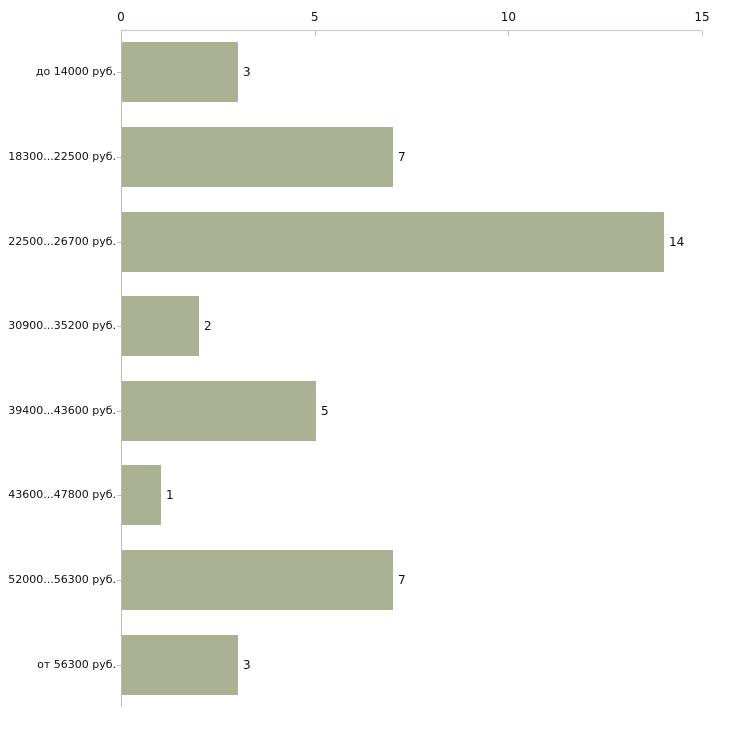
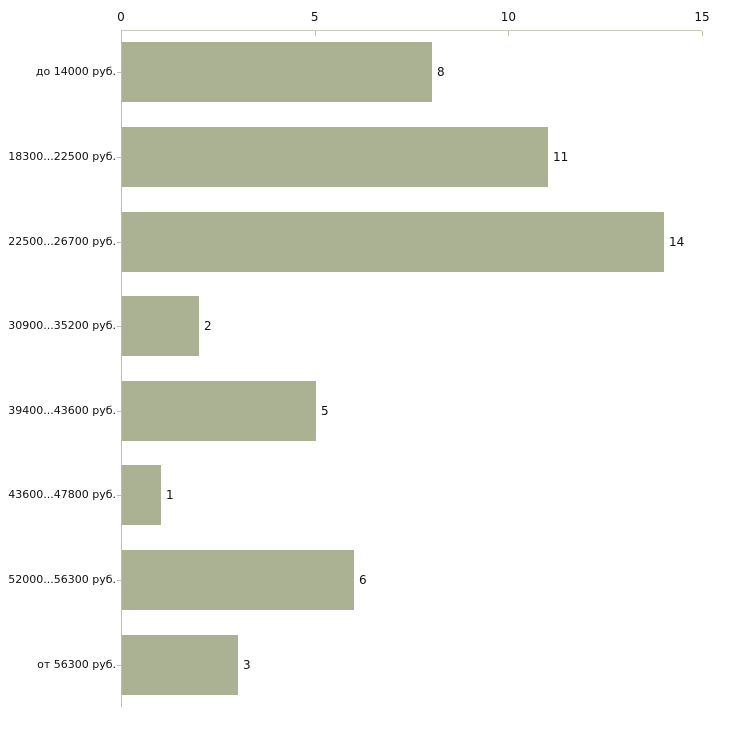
до 14000 руб.: 3 -> 8
18300...22500 руб.: 7 -> 11
52000...56300 руб.: 7 -> 6
